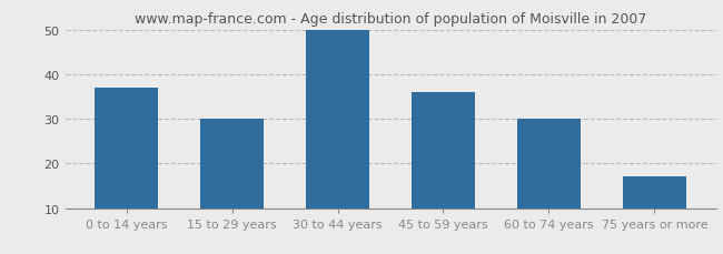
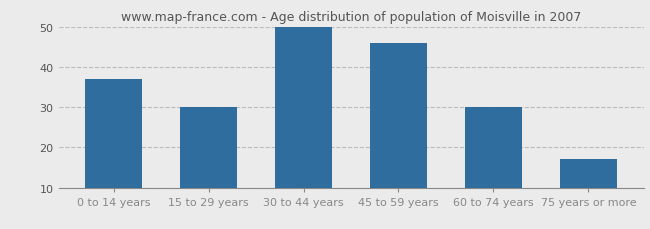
45 to 59 years: 36 -> 46
